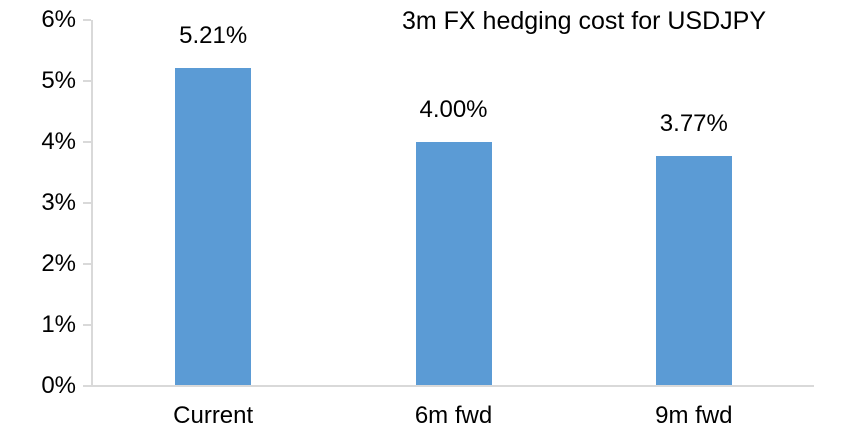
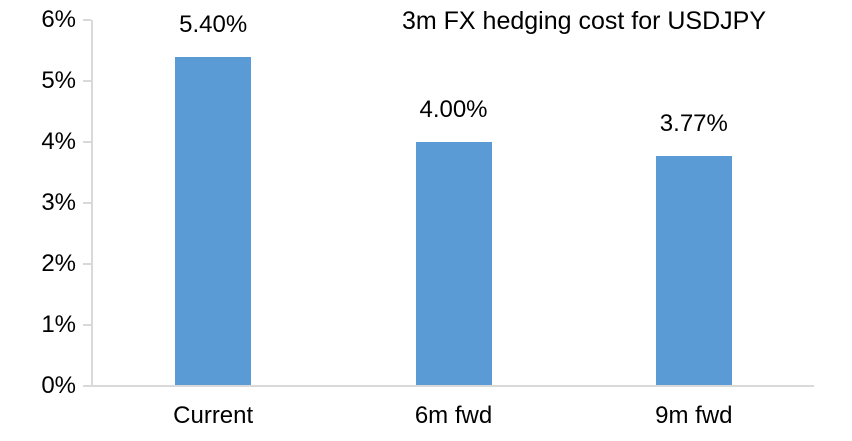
Current: 5.21% -> 5.40%
